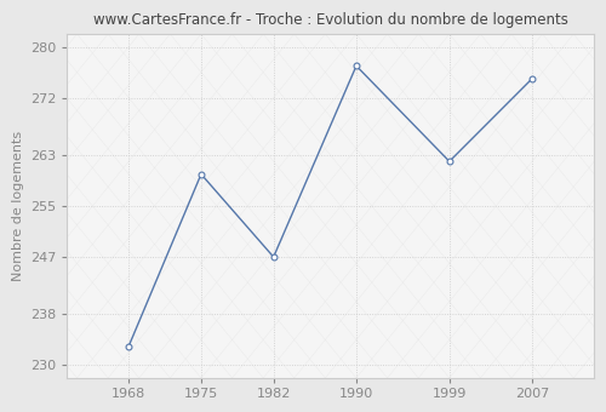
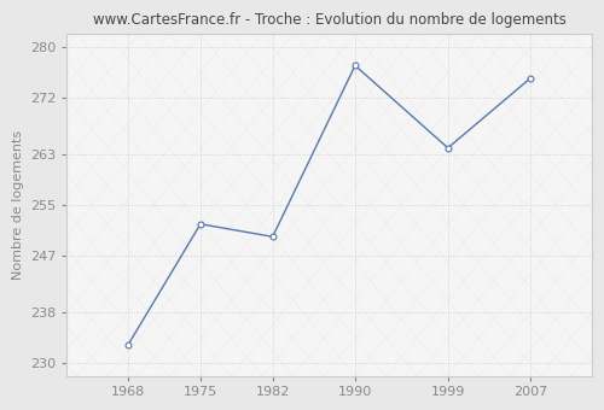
1975: 260 -> 252
1982: 247 -> 250
1999: 262 -> 264
